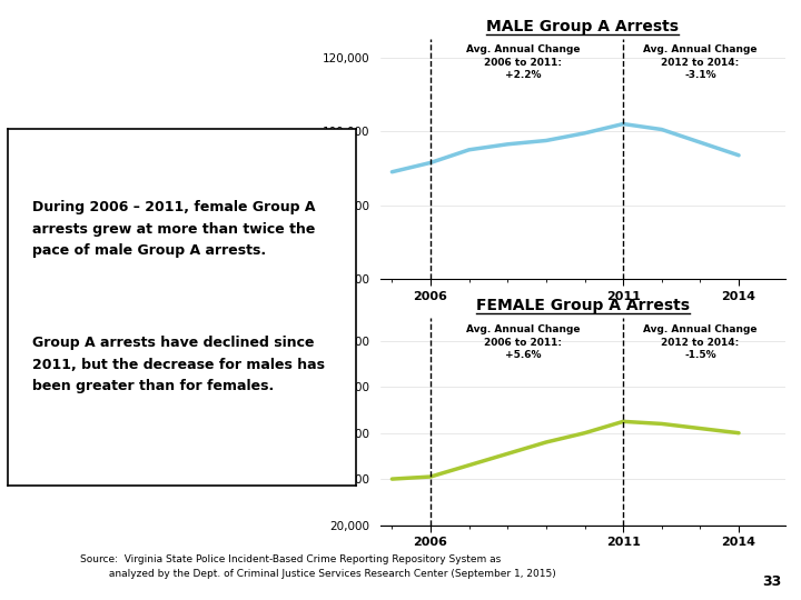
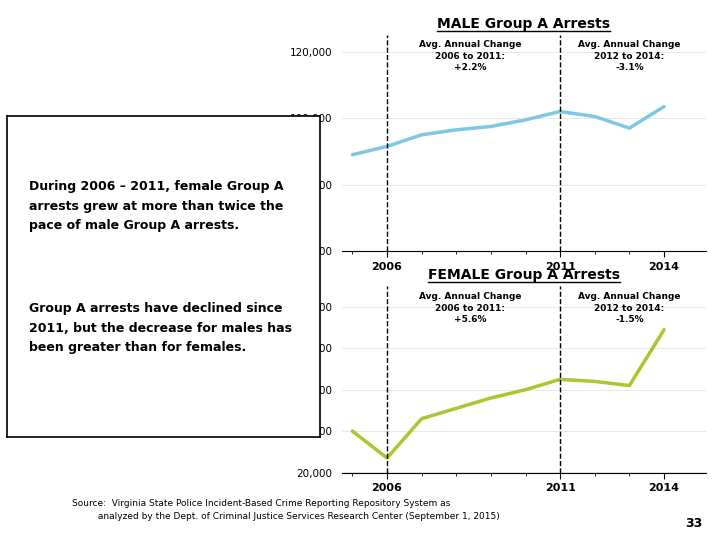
MALE Group A Arrests/2014: 93,500 -> 103,500
FEMALE Group A Arrests/2006: 30,500 -> 23,500
FEMALE Group A Arrests/2014: 40,000 -> 54,500
